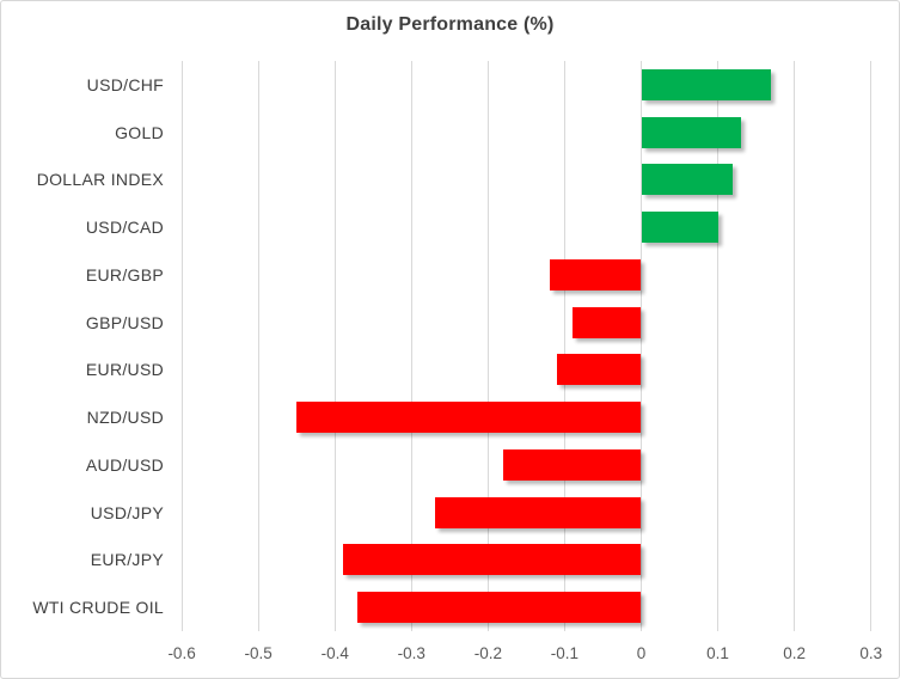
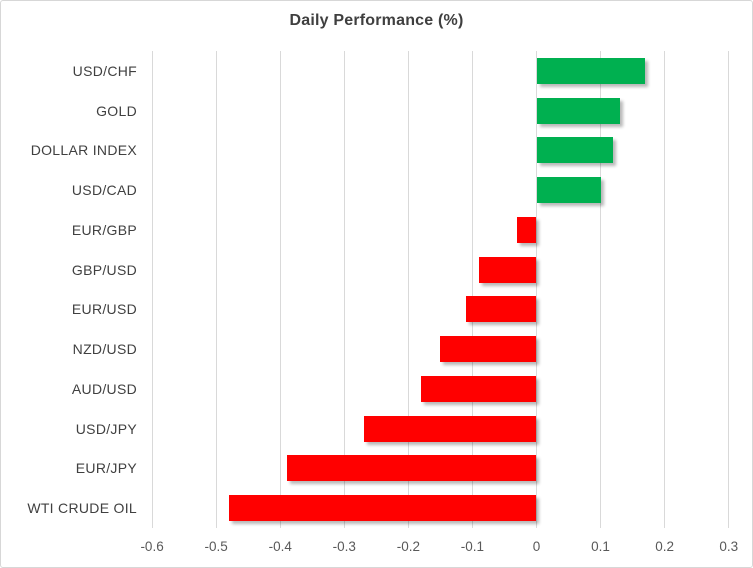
EUR/GBP: -0.12 -> -0.03
NZD/USD: -0.45 -> -0.15
WTI CRUDE OIL: -0.37 -> -0.48
